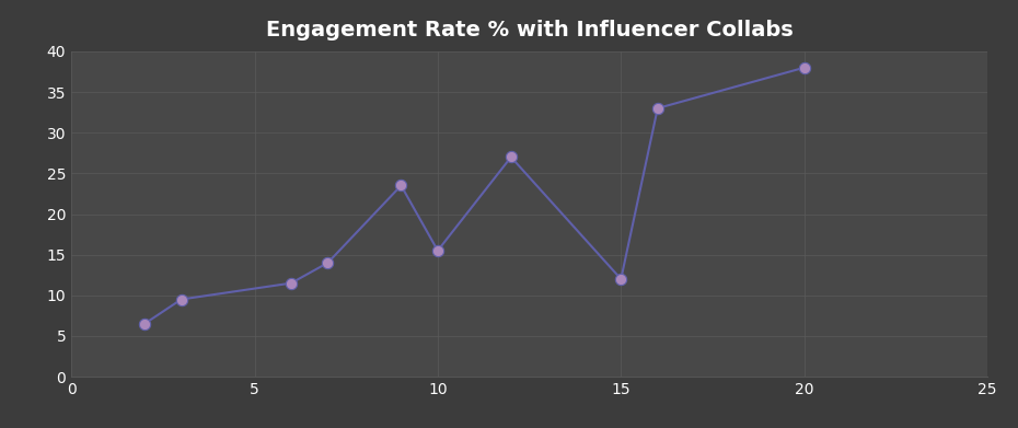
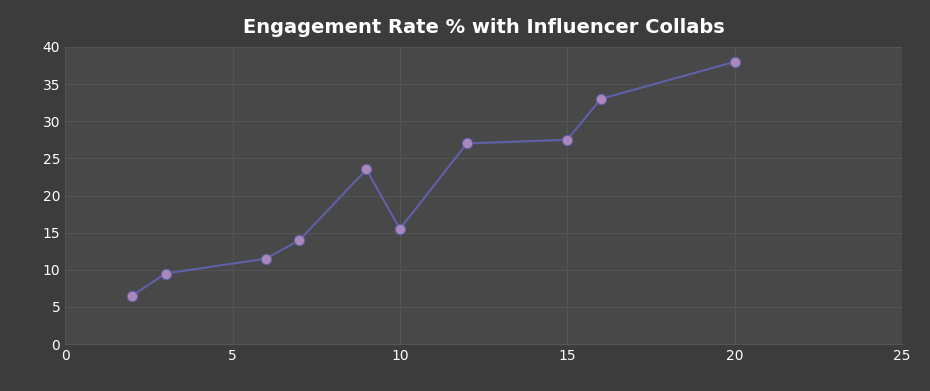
15: 12.0 -> 27.5
